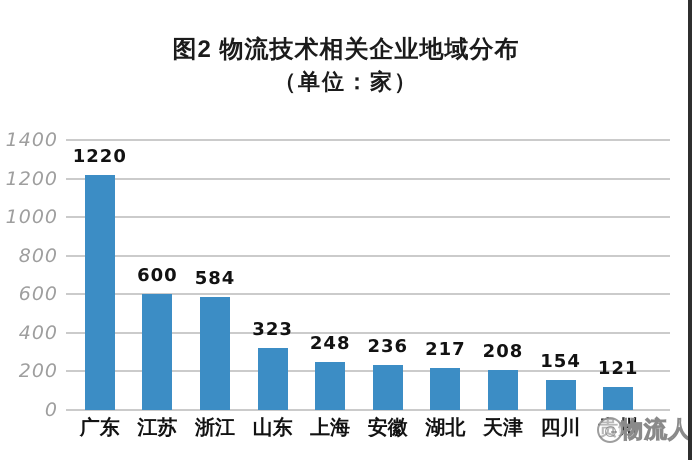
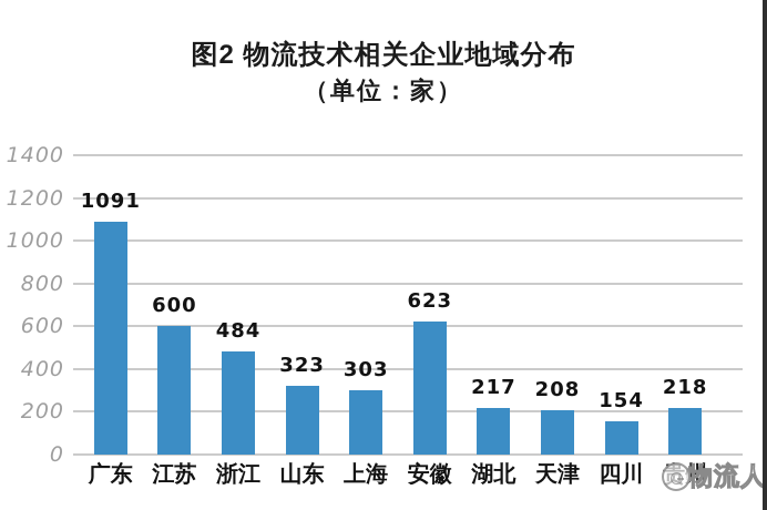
广东: 1220 -> 1091
浙江: 584 -> 484
上海: 248 -> 303
安徽: 236 -> 623
贵州: 121 -> 218
